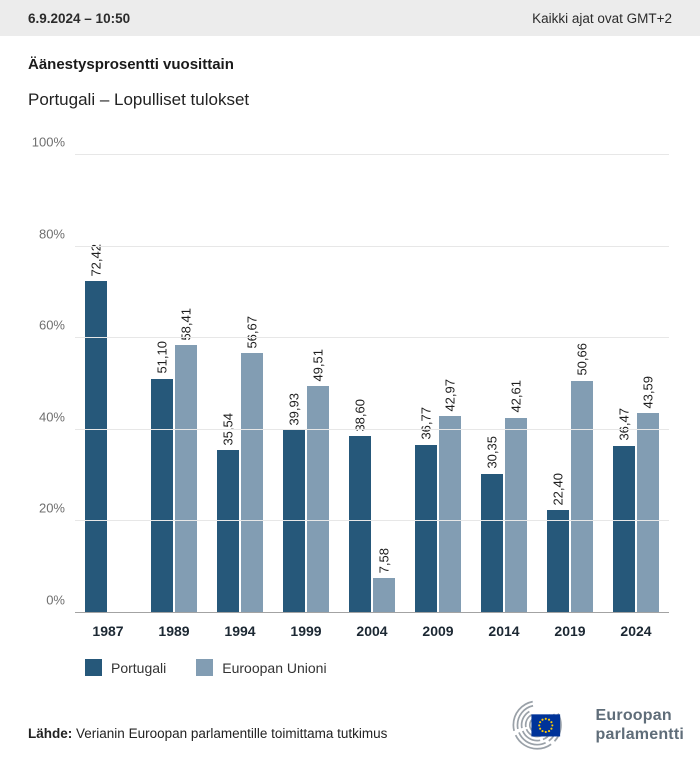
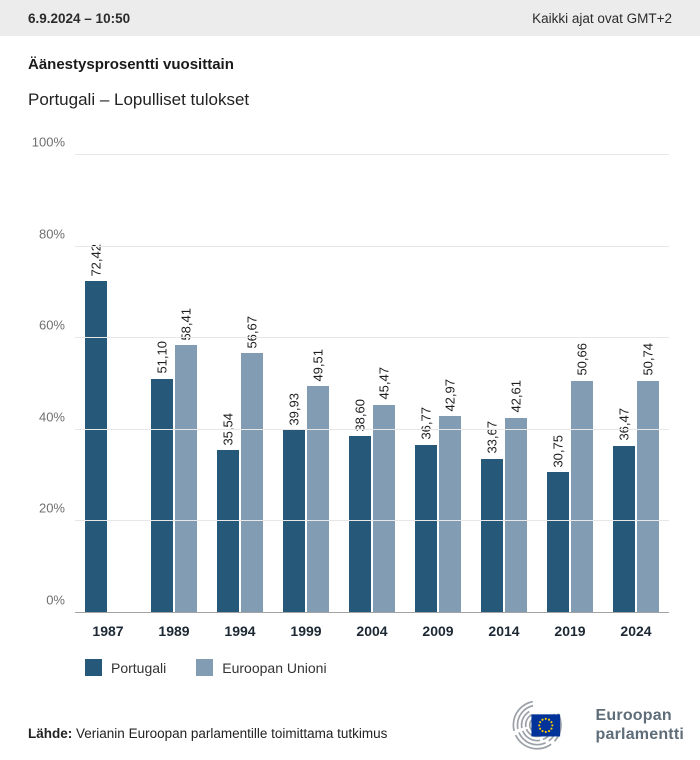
Euroopan Unioni/2004: 7,58 -> 45,47
Portugali/2014: 30,35 -> 33,67
Portugali/2019: 22,40 -> 30,75
Euroopan Unioni/2024: 43,59 -> 50,74
